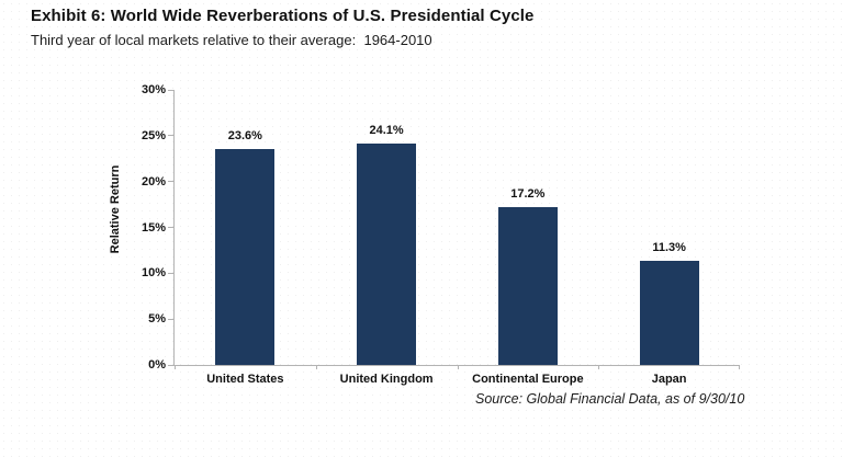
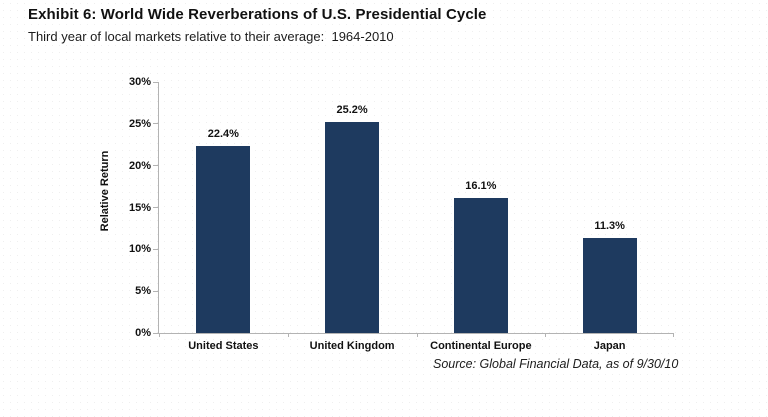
United States: 23.6% -> 22.4%
United Kingdom: 24.1% -> 25.2%
Continental Europe: 17.2% -> 16.1%
